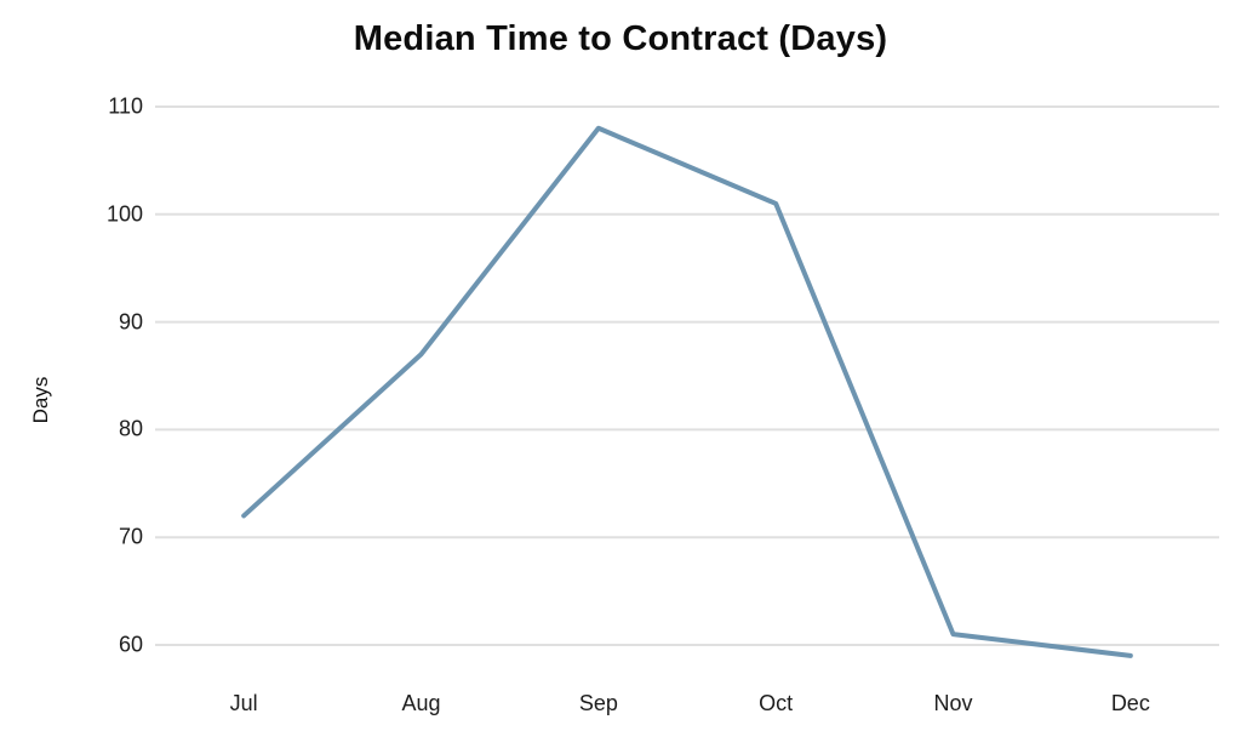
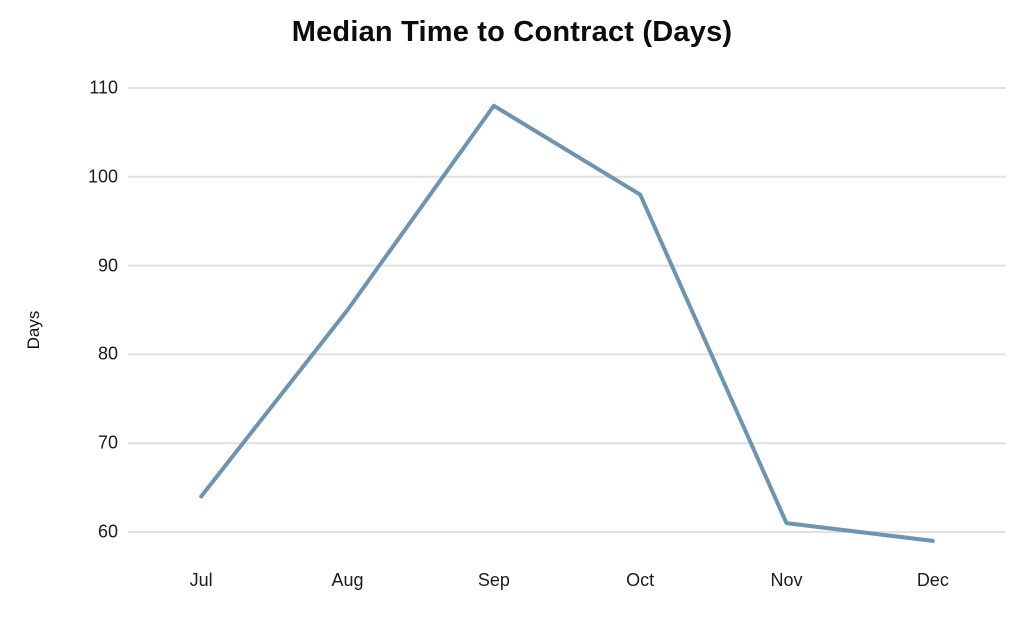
Jul: 72 -> 64
Aug: 87 -> 85
Oct: 101 -> 98
